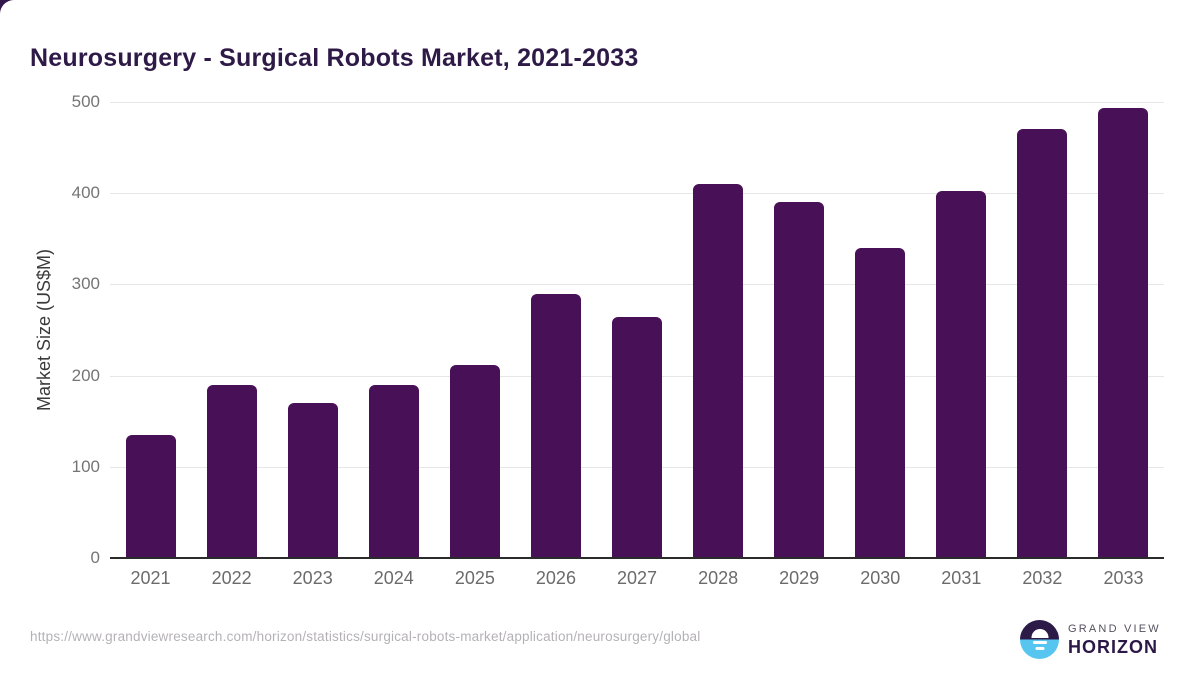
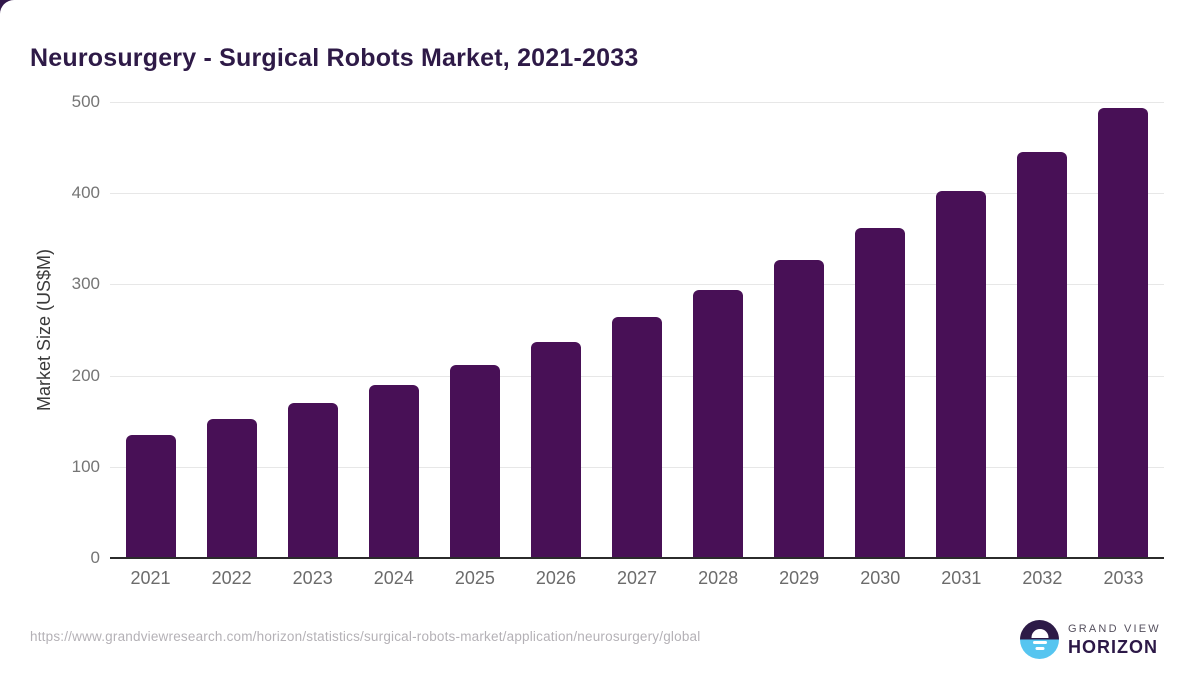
2022: 190 -> 150
2026: 290 -> 240
2028: 410 -> 290
2029: 390 -> 330
2030: 340 -> 360
2032: 470 -> 440
